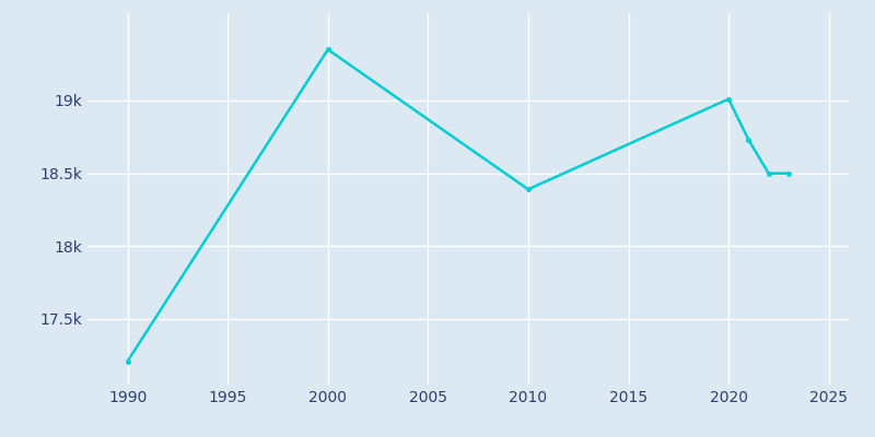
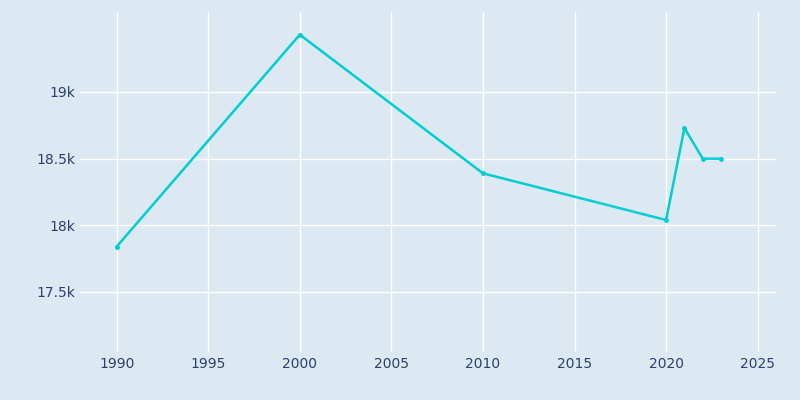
1990: 17.21k -> 17.84k
2000: 19.35k -> 19.43k
2020: 19.01k -> 18.04k
